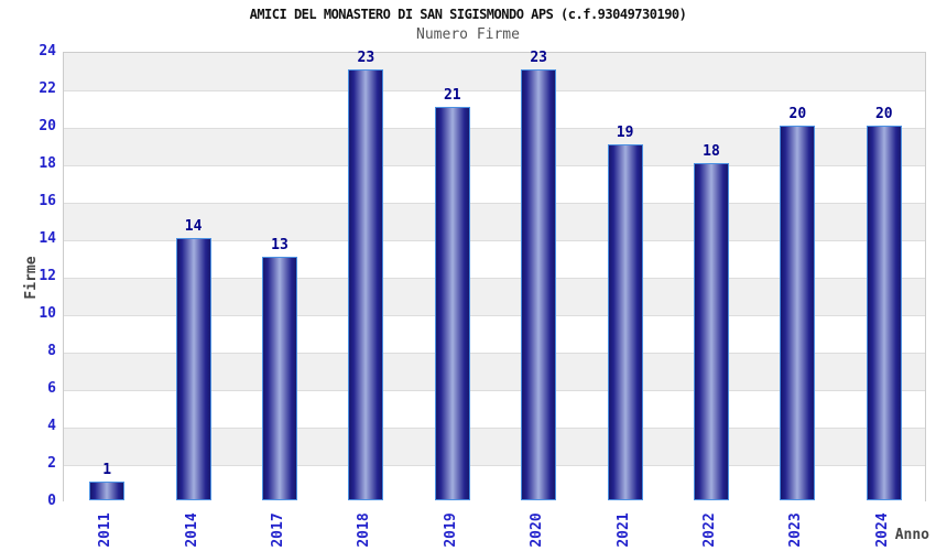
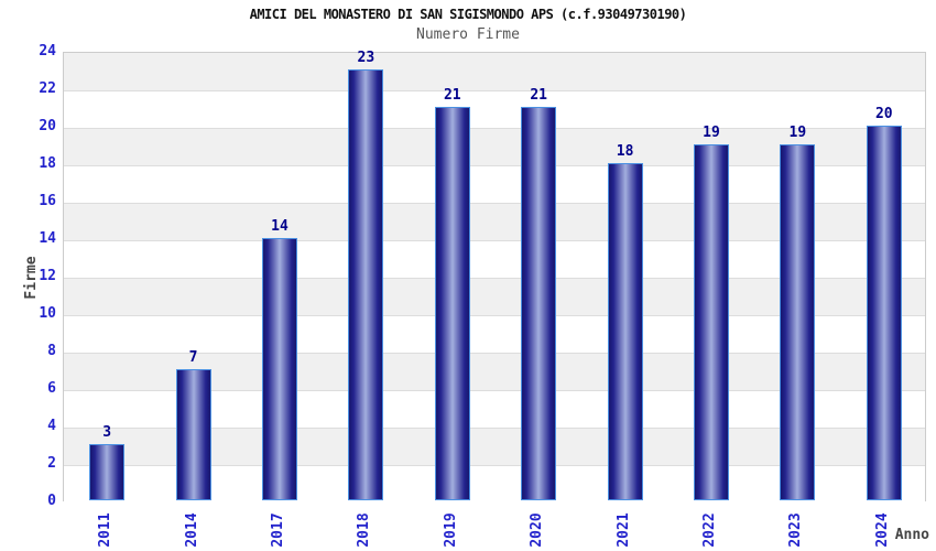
2011: 1 -> 3
2014: 14 -> 7
2017: 13 -> 14
2020: 23 -> 21
2021: 19 -> 18
2022: 18 -> 19
2023: 20 -> 19
